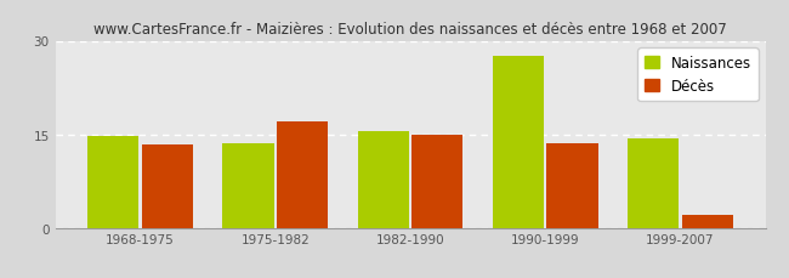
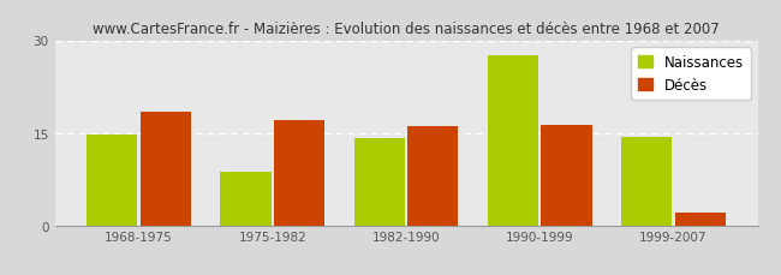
Décès/1968-1975: 13.4 -> 18.4
Naissances/1975-1982: 13.5 -> 8.6
Naissances/1982-1990: 15.5 -> 14.2
Décès/1982-1990: 15.0 -> 16.0
Décès/1990-1999: 13.5 -> 16.2
